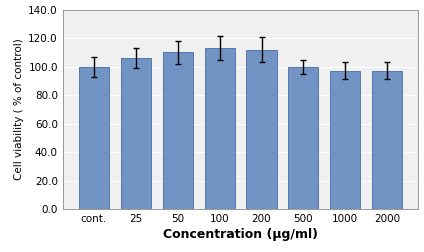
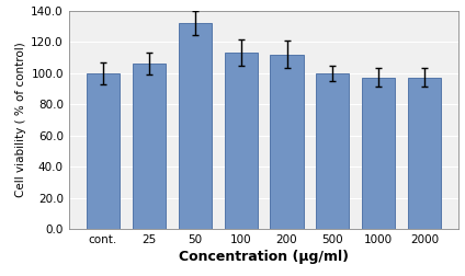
50: 110 -> 132
